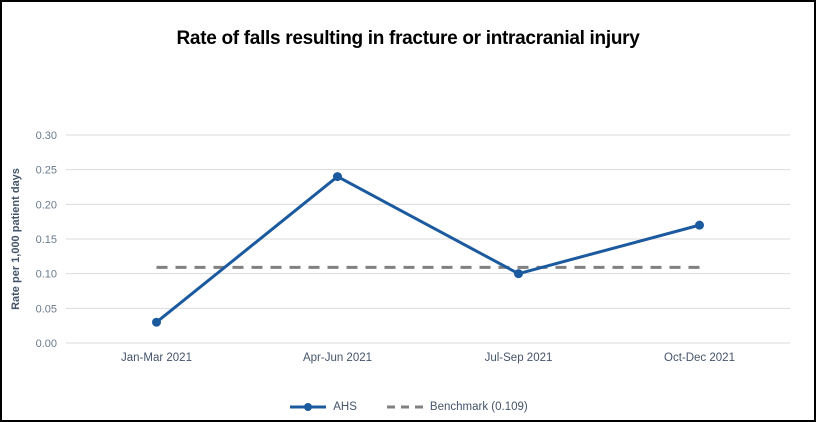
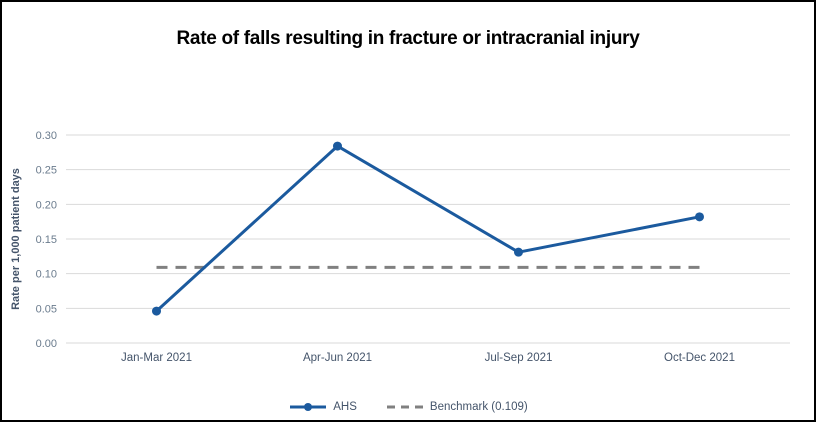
Jan-Mar 2021: 0.03 -> 0.05
Apr-Jun 2021: 0.24 -> 0.28
Jul-Sep 2021: 0.10 -> 0.13
Oct-Dec 2021: 0.17 -> 0.18
